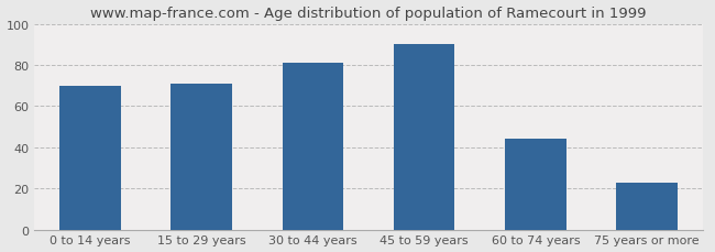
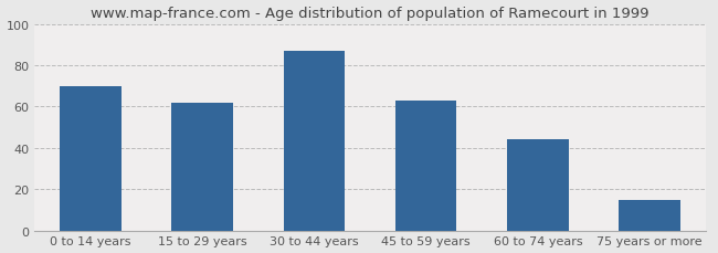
15 to 29 years: 71 -> 62
30 to 44 years: 81 -> 87
45 to 59 years: 90 -> 63
75 years or more: 23 -> 15
